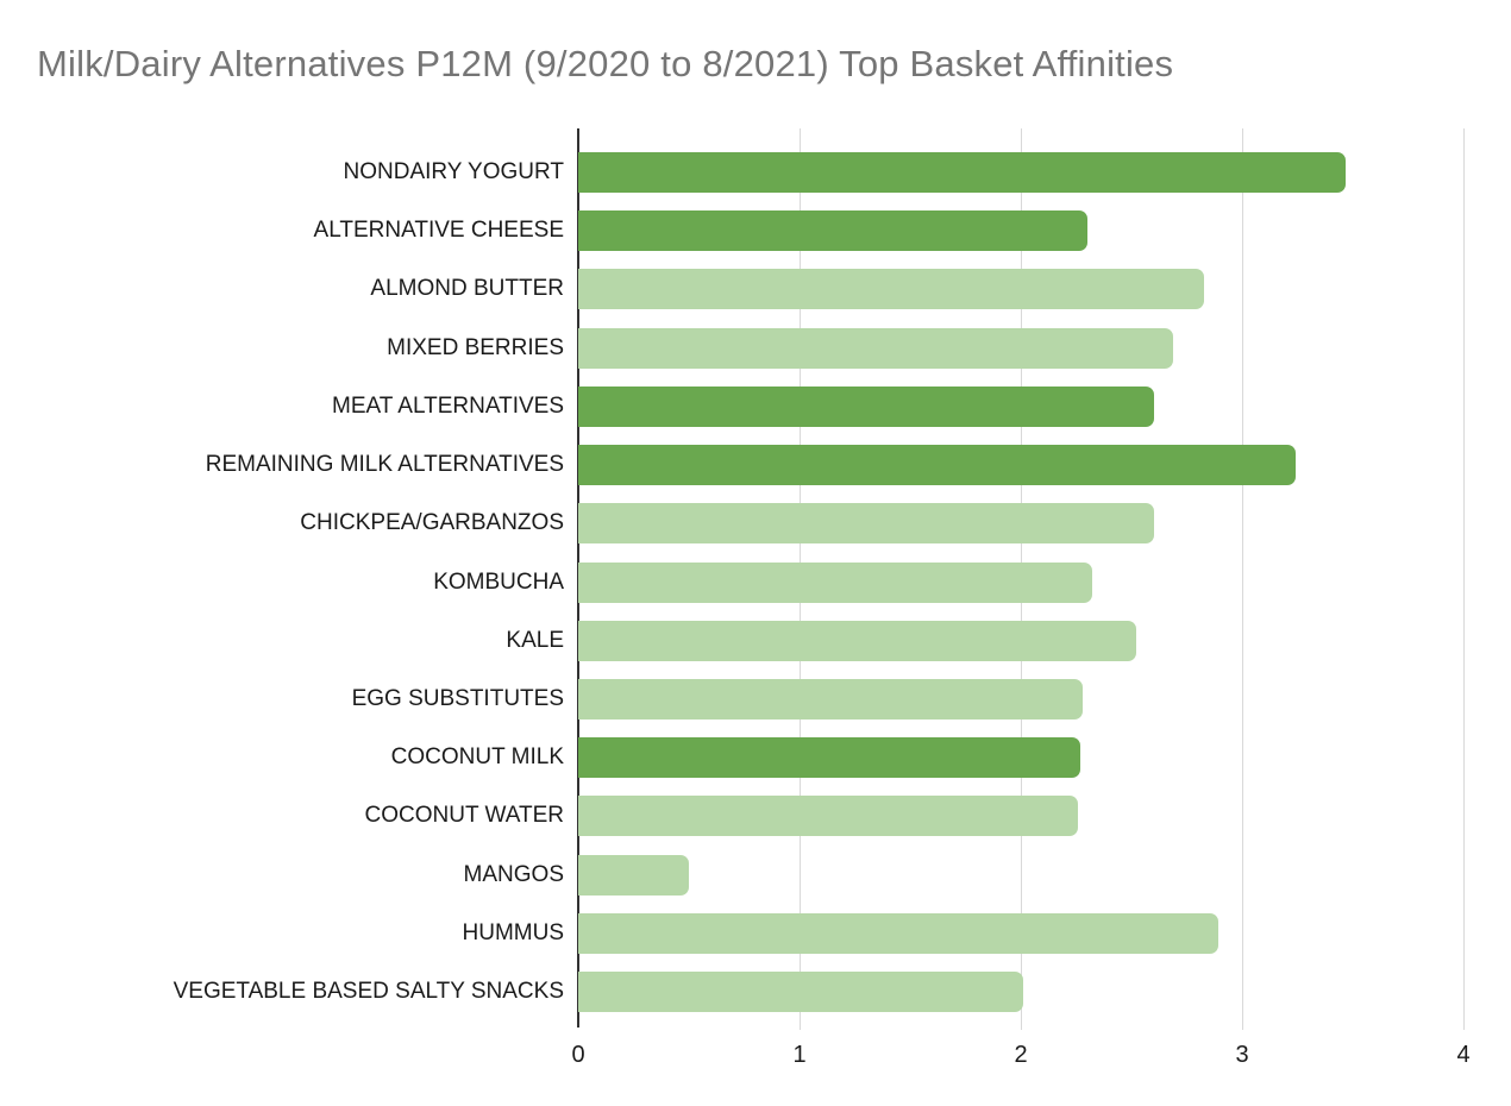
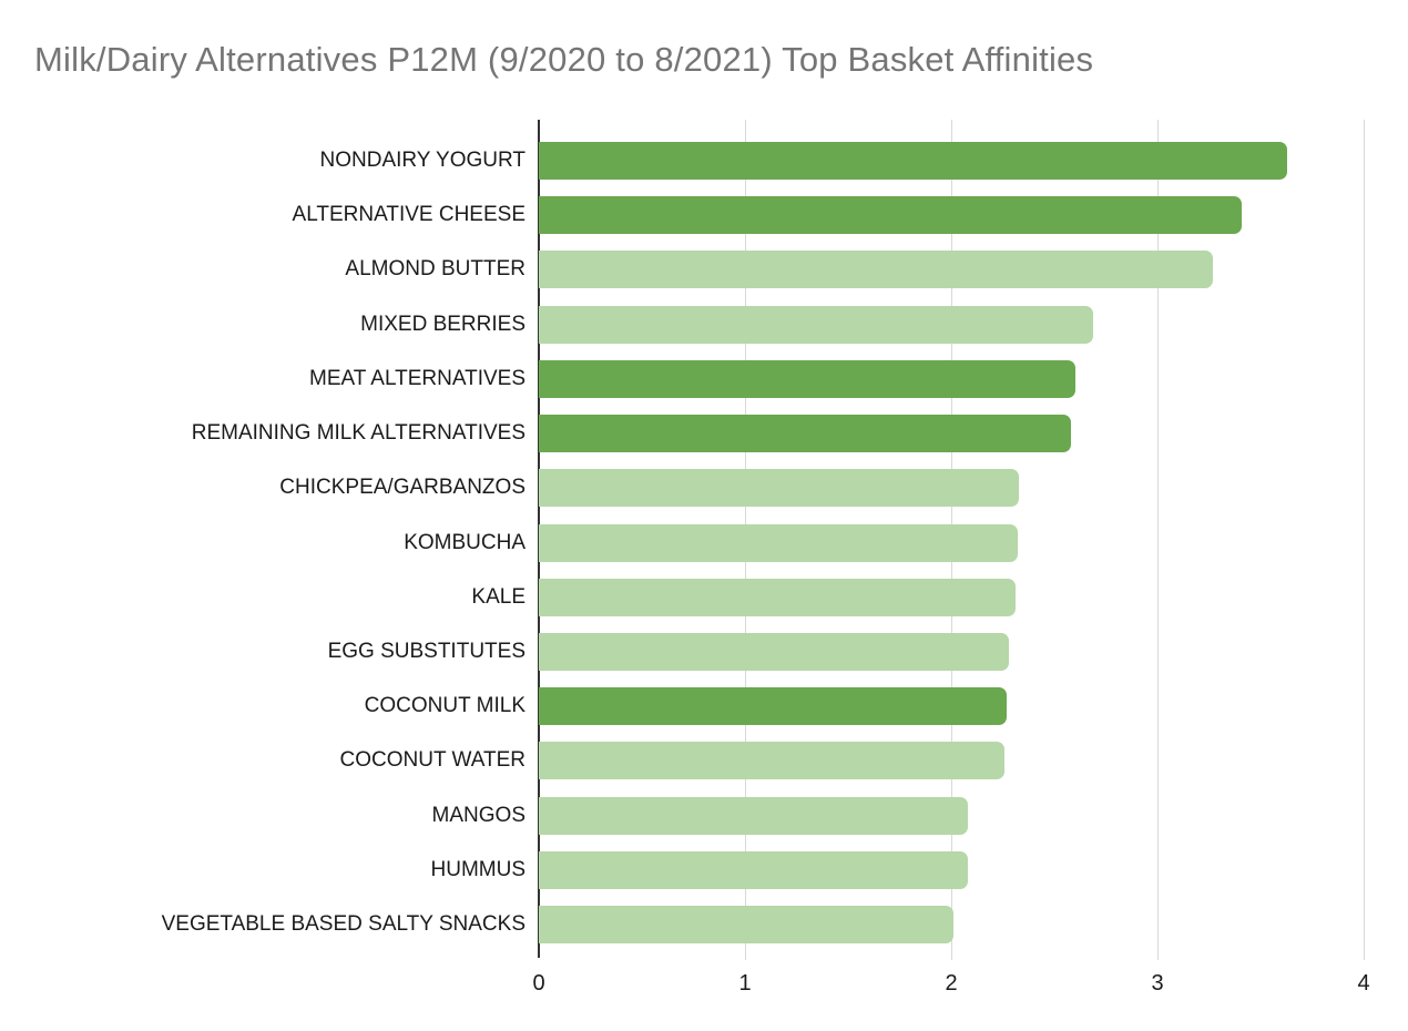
NONDAIRY YOGURT: 3.47 -> 3.63
ALTERNATIVE CHEESE: 2.30 -> 3.41
ALMOND BUTTER: 2.83 -> 3.27
REMAINING MILK ALTERNATIVES: 3.24 -> 2.58
CHICKPEA/GARBANZOS: 2.60 -> 2.33
KALE: 2.52 -> 2.31
MANGOS: 0.50 -> 2.08
HUMMUS: 2.89 -> 2.08
